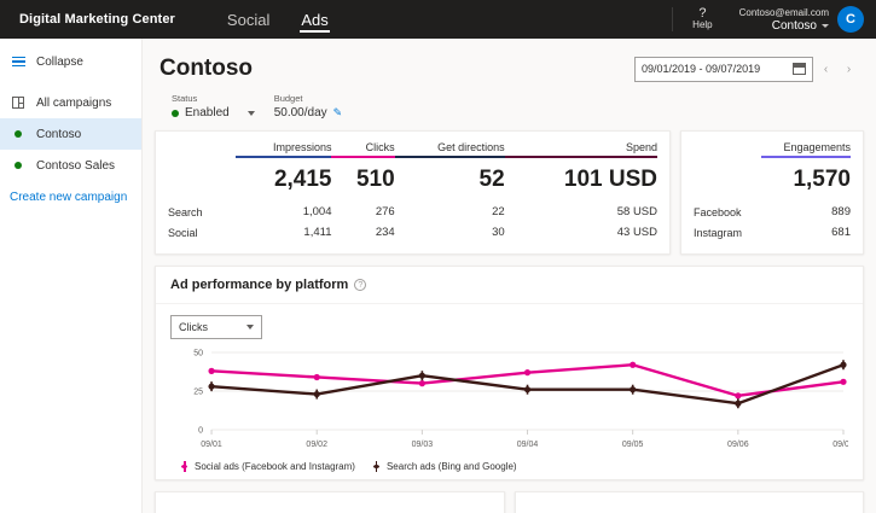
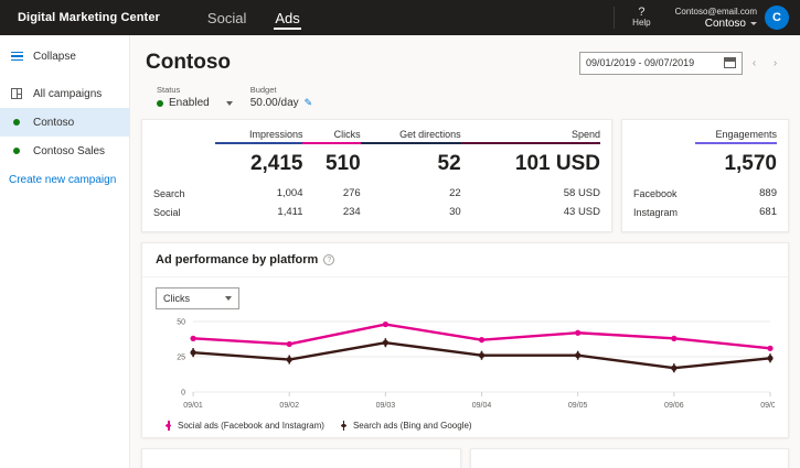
Social ads (Facebook and Instagram)/09/03: 30 -> 48
Social ads (Facebook and Instagram)/09/06: 22 -> 38
Search ads (Bing and Google)/09/07: 42 -> 24
